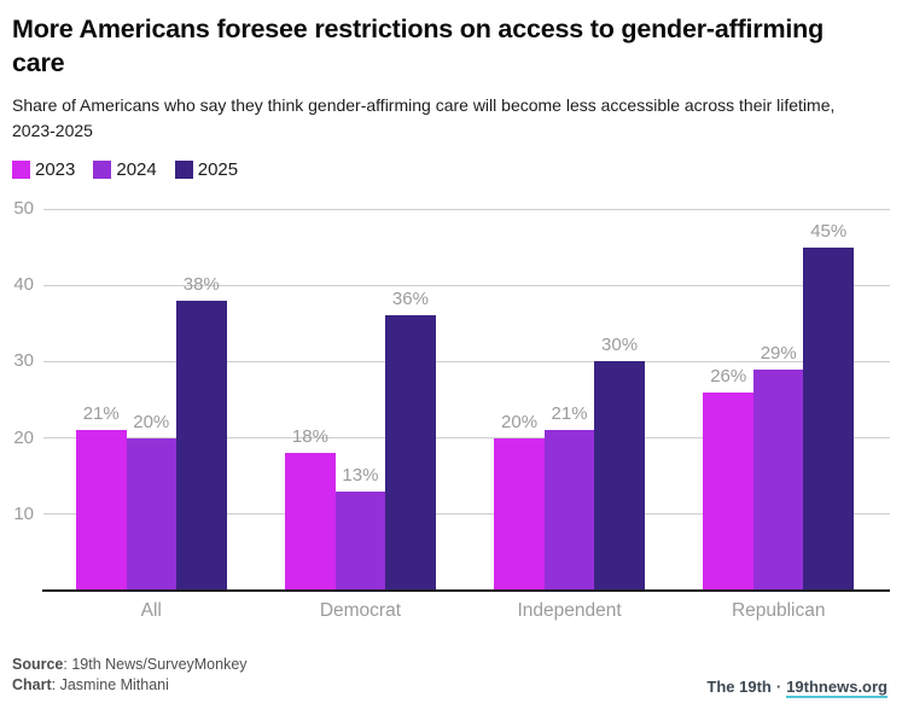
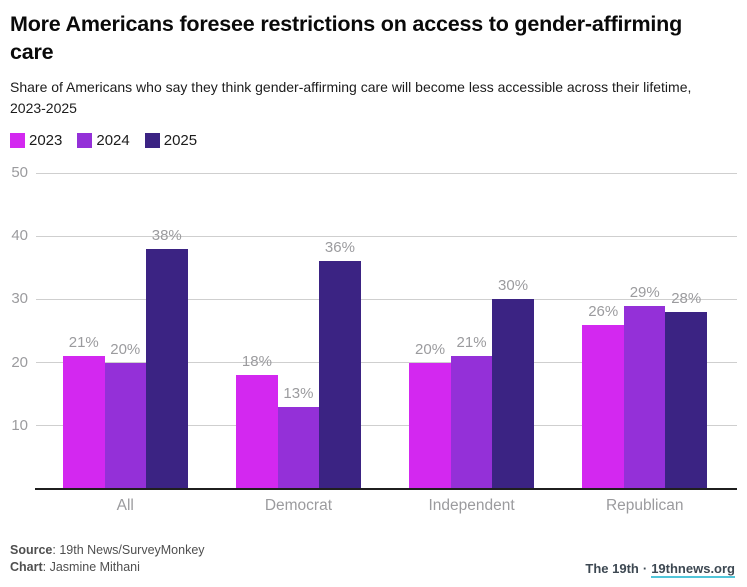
2025/Republican: 45% -> 28%
